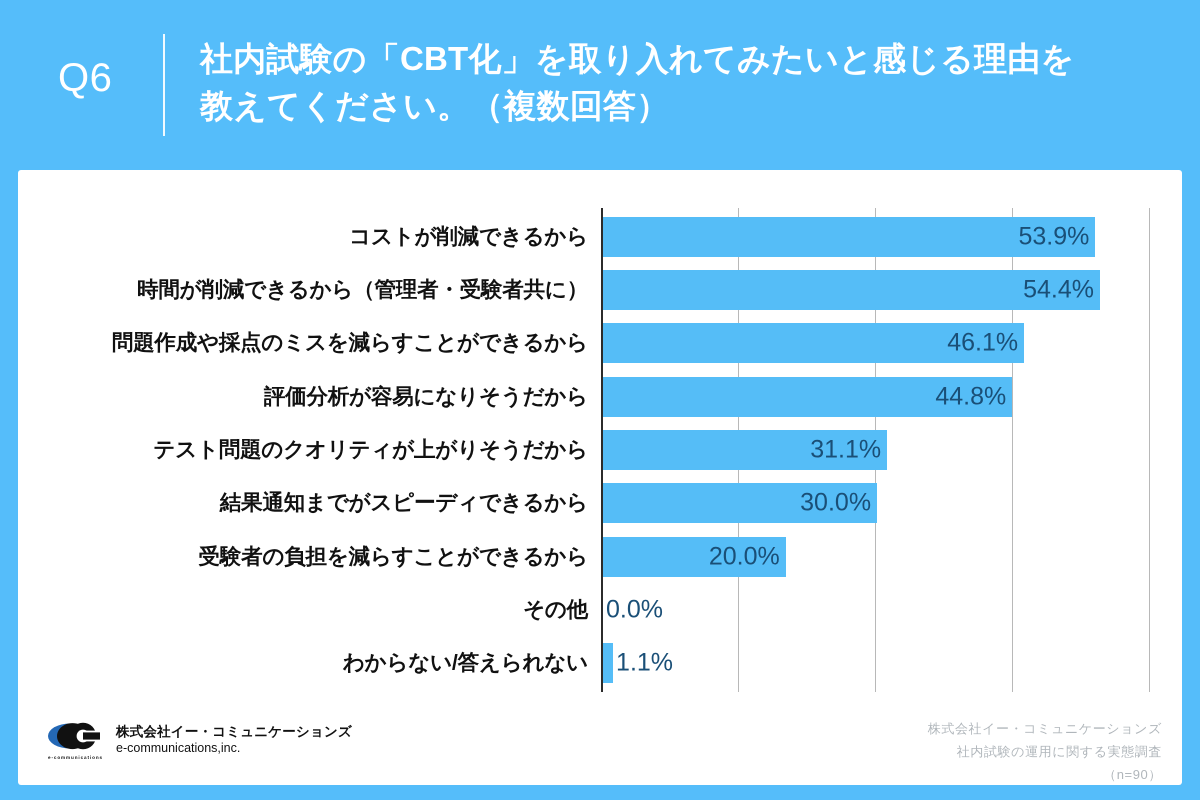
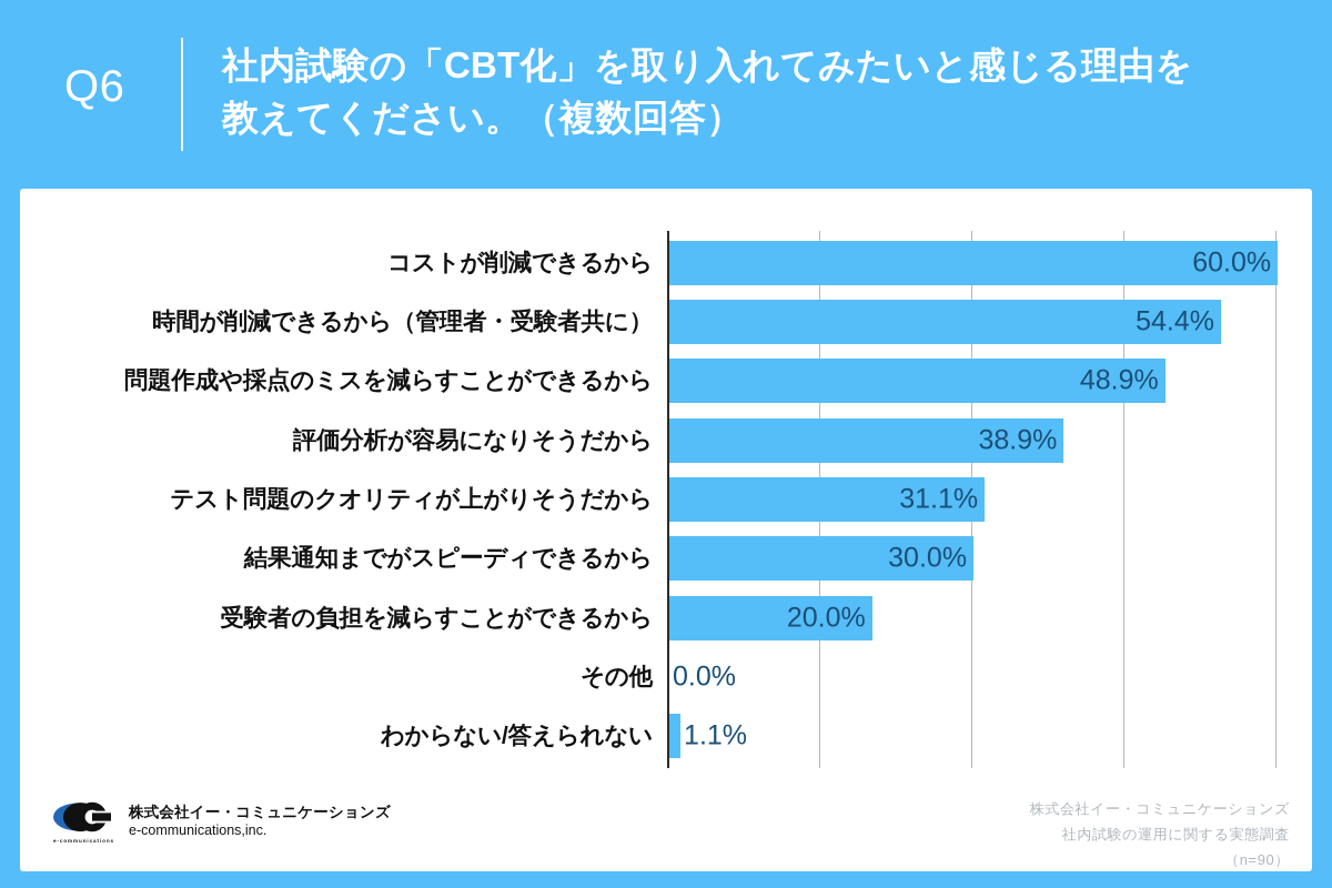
コストが削減できるから: 53.9% -> 60.0%
問題作成や採点のミスを減らすことができるから: 46.1% -> 48.9%
評価分析が容易になりそうだから: 44.8% -> 38.9%
